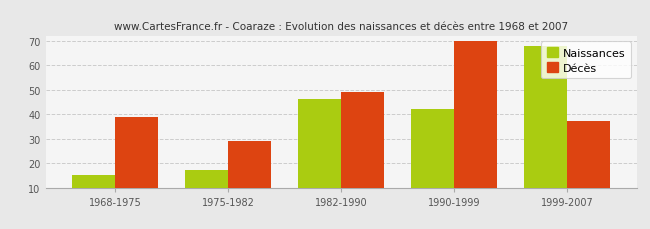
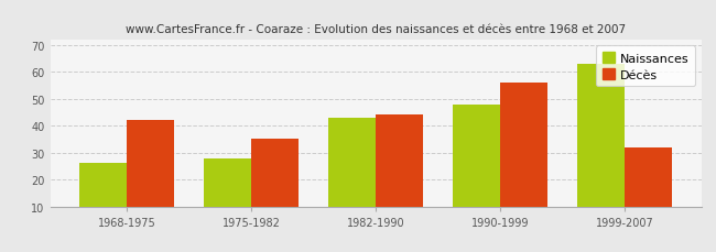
Naissances/1968-1975: 15 -> 26
Décès/1968-1975: 39 -> 42
Naissances/1975-1982: 17 -> 28
Décès/1975-1982: 29 -> 35
Naissances/1982-1990: 46 -> 43
Décès/1982-1990: 49 -> 44
Naissances/1990-1999: 42 -> 48
Décès/1990-1999: 70 -> 56
Naissances/1999-2007: 68 -> 63
Décès/1999-2007: 37 -> 32
